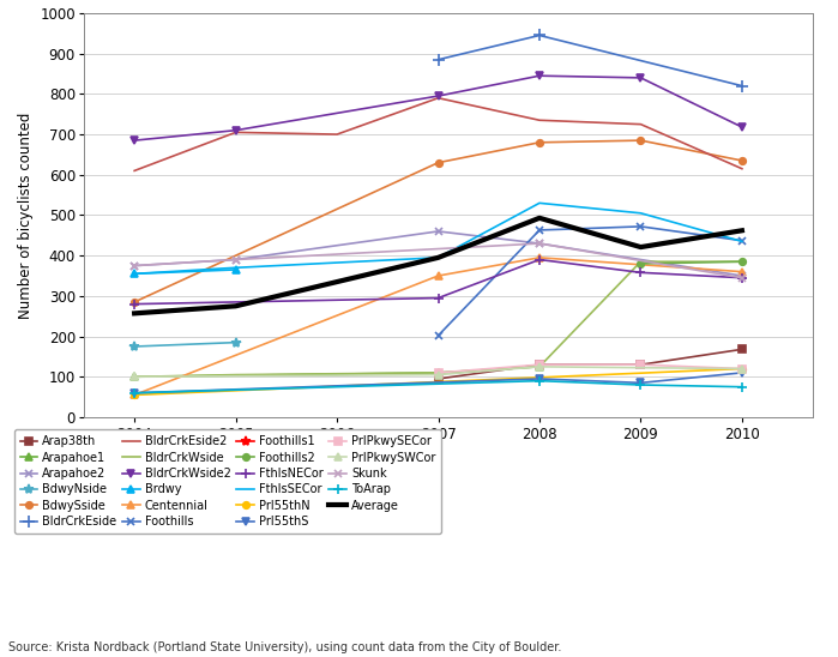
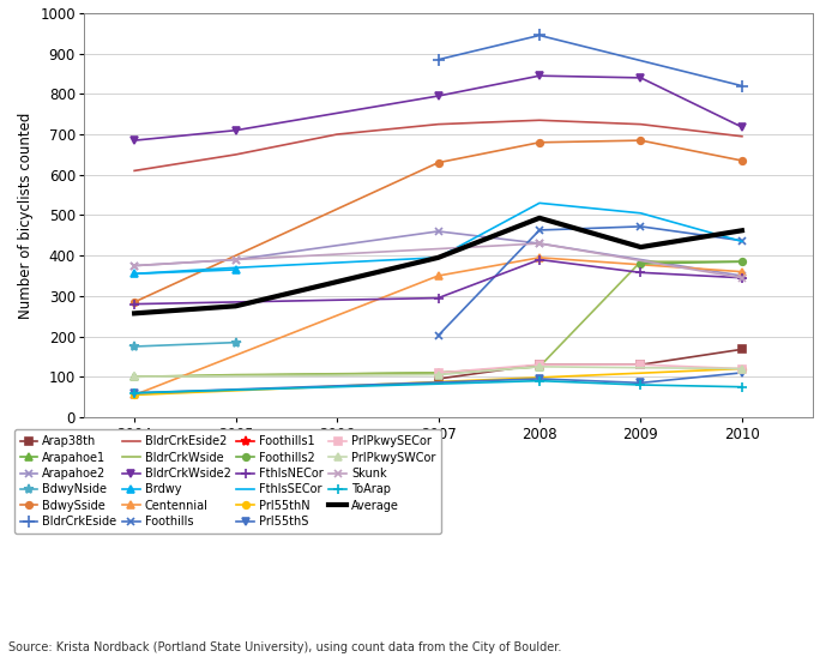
BldrCrkEside2/2005: 705 -> 650
BldrCrkEside2/2007: 790 -> 725
BldrCrkEside2/2010: 615 -> 695
